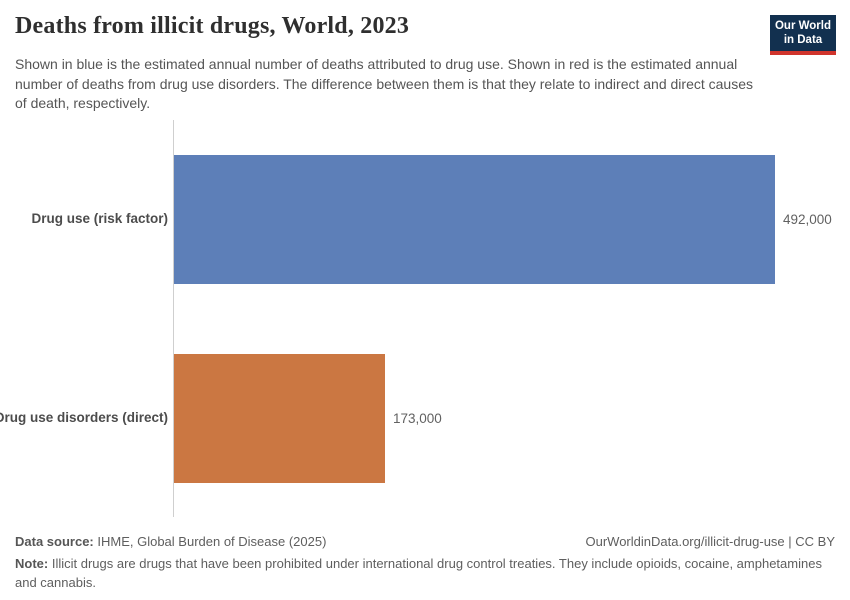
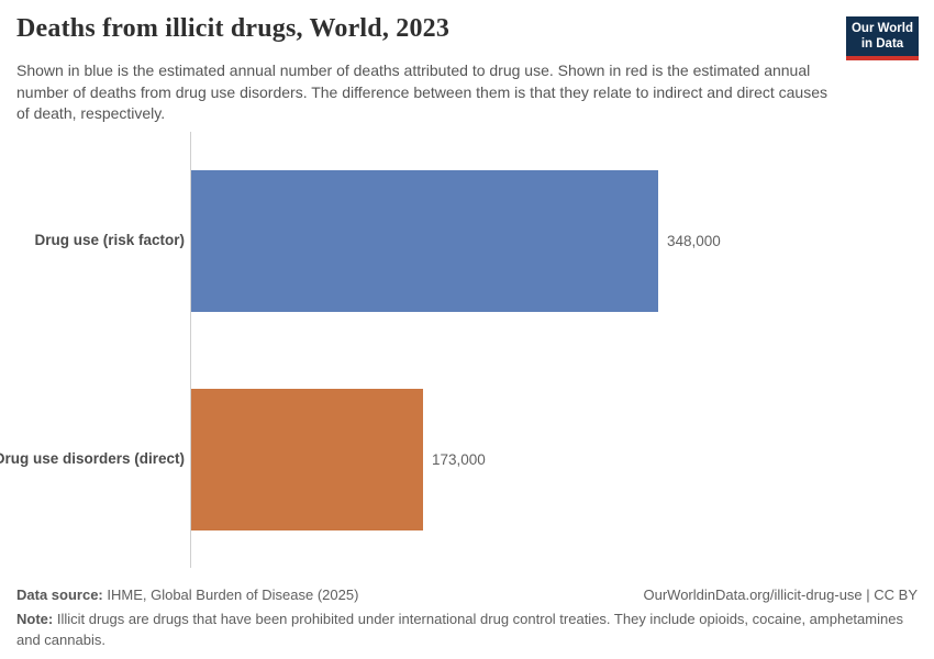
Drug use (risk factor): 492,000 -> 348,000
